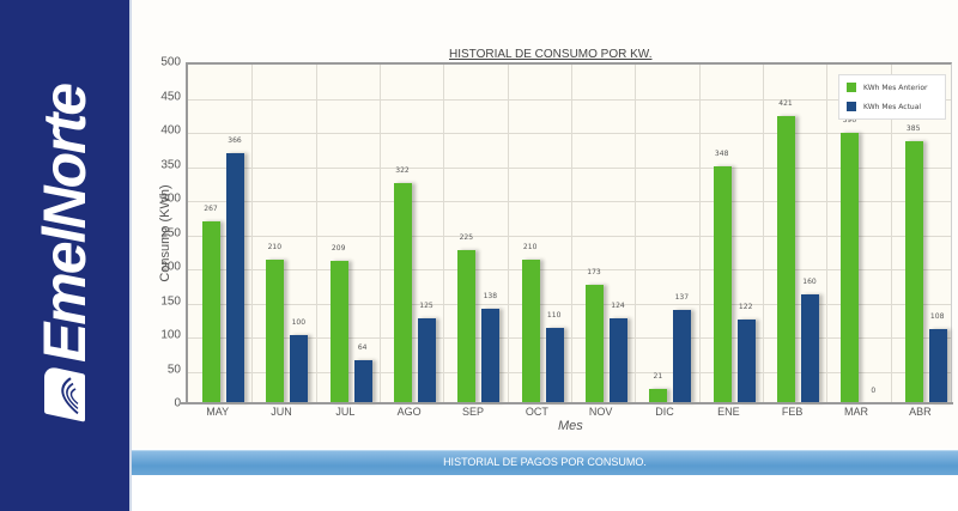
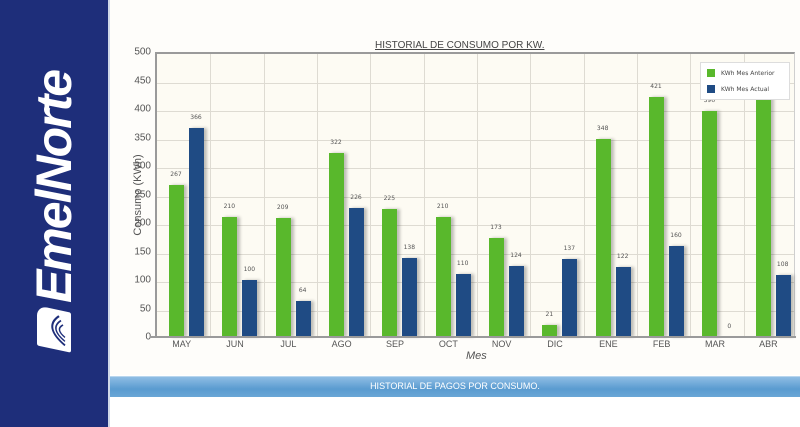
KWh Mes Actual/AGO: 125 -> 226
KWh Mes Anterior/ABR: 385 -> 427
